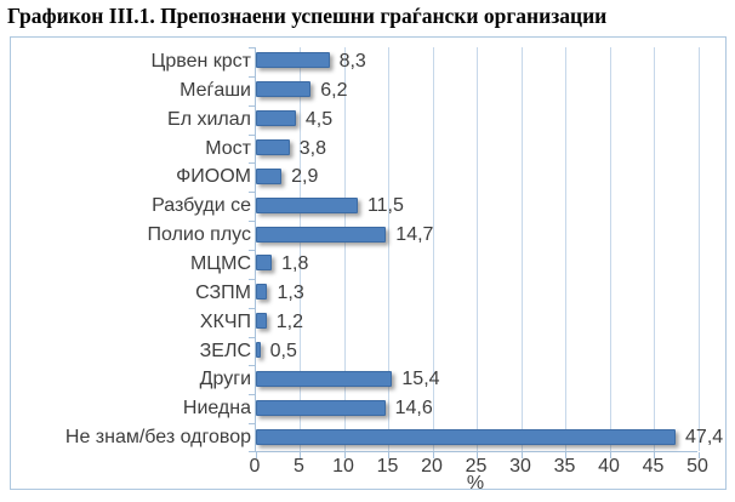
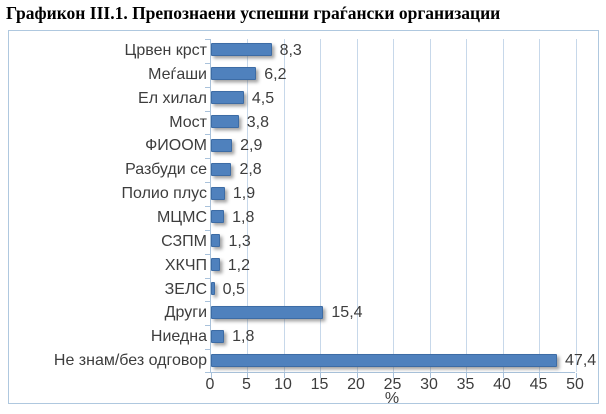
Разбуди се: 11,5 -> 2,8
Полио плус: 14,7 -> 1,9
Ниедна: 14,6 -> 1,8
